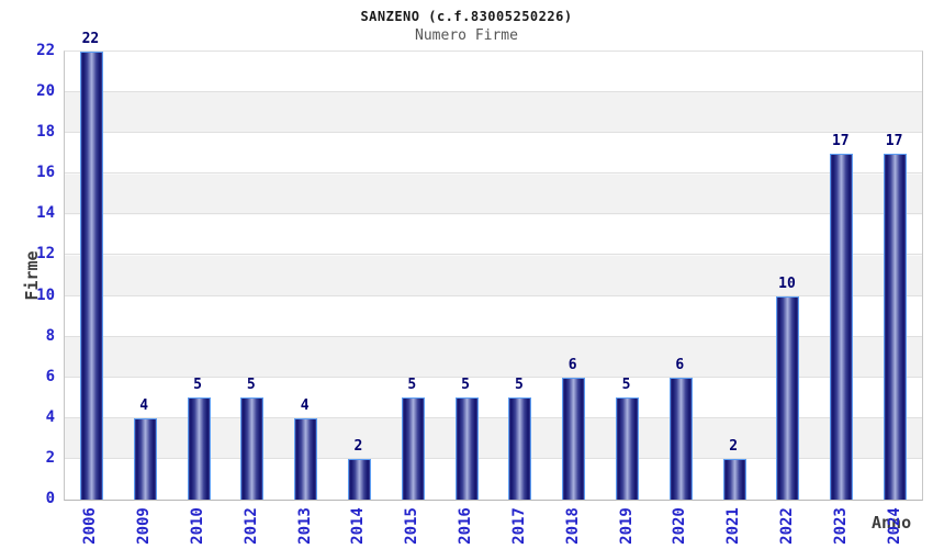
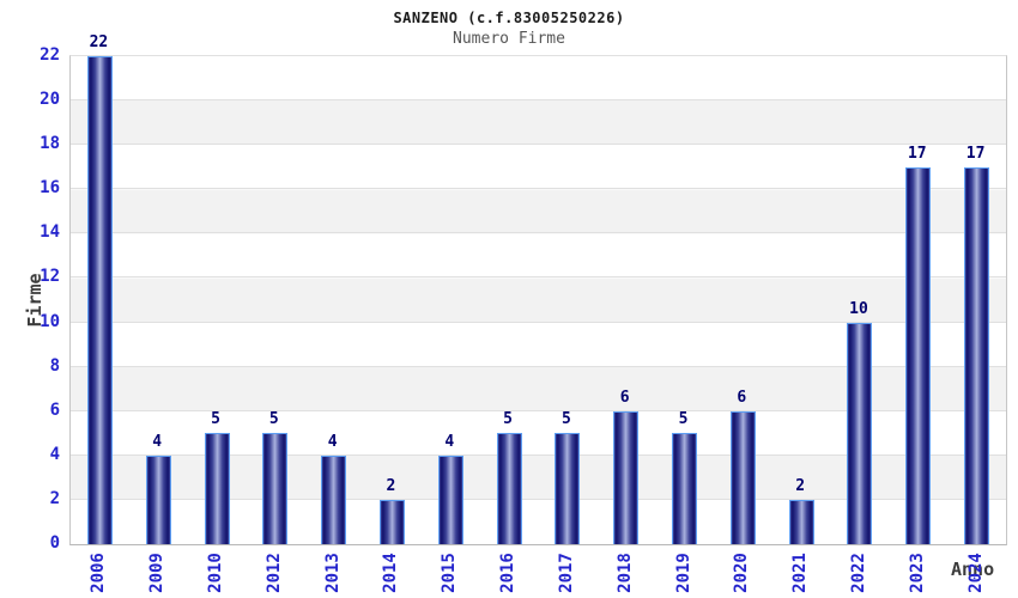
2015: 5 -> 4
